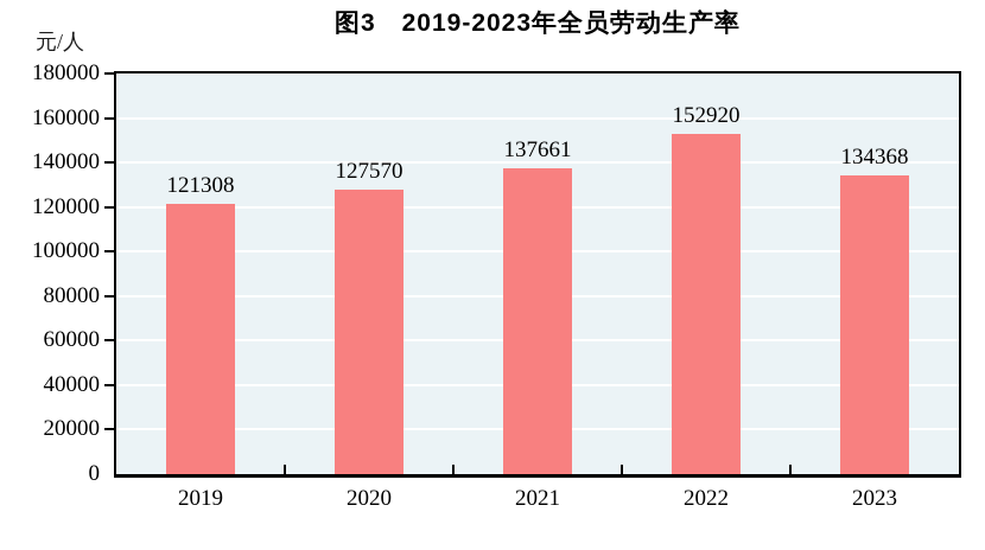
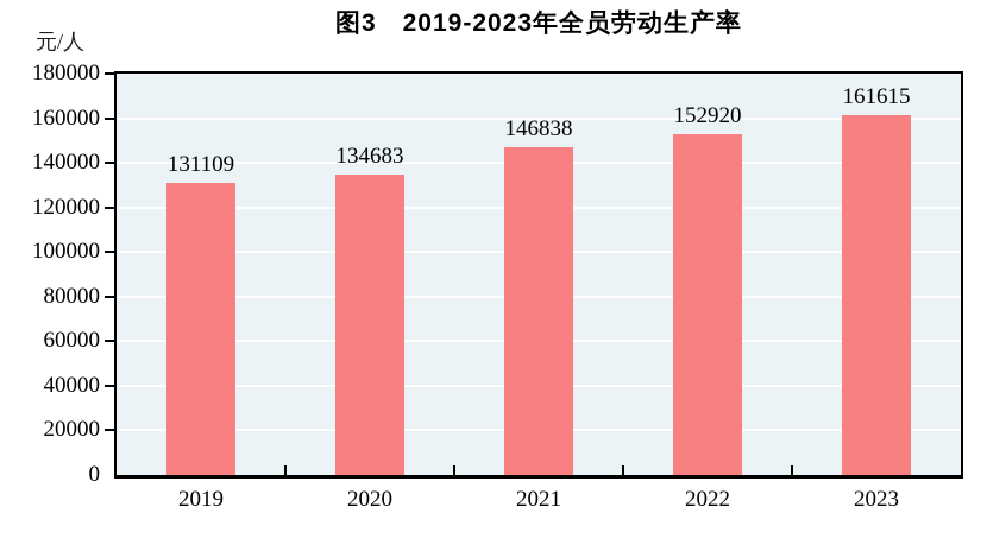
2019: 121308 -> 131109
2020: 127570 -> 134683
2021: 137661 -> 146838
2023: 134368 -> 161615
